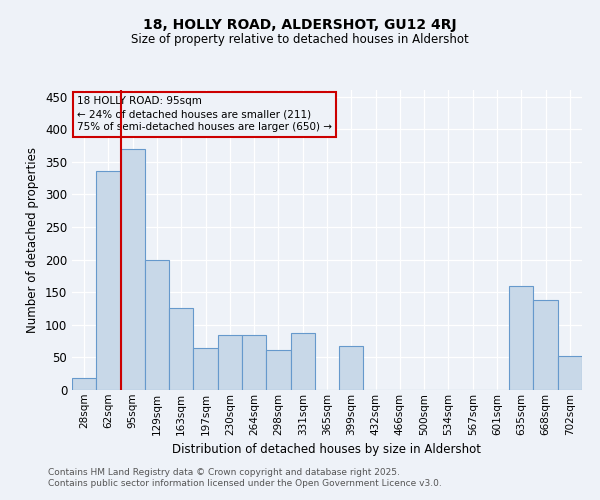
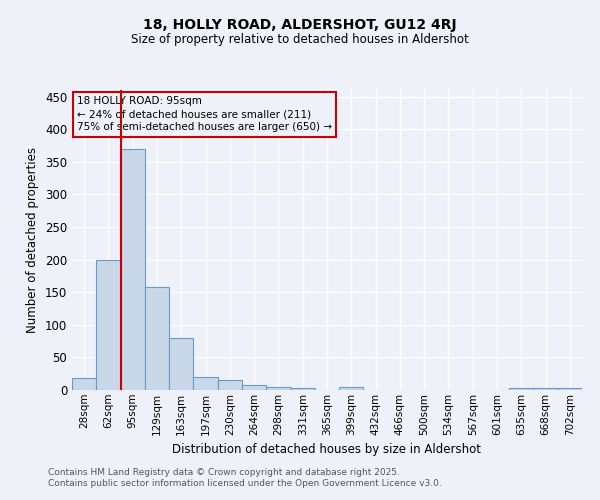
62sqm: 336 -> 200
129sqm: 200 -> 158
163sqm: 126 -> 80
197sqm: 64 -> 20
230sqm: 84 -> 15
264sqm: 84 -> 8
298sqm: 62 -> 5
331sqm: 88 -> 3
399sqm: 68 -> 4
635sqm: 160 -> 3
668sqm: 138 -> 3
702sqm: 52 -> 3
